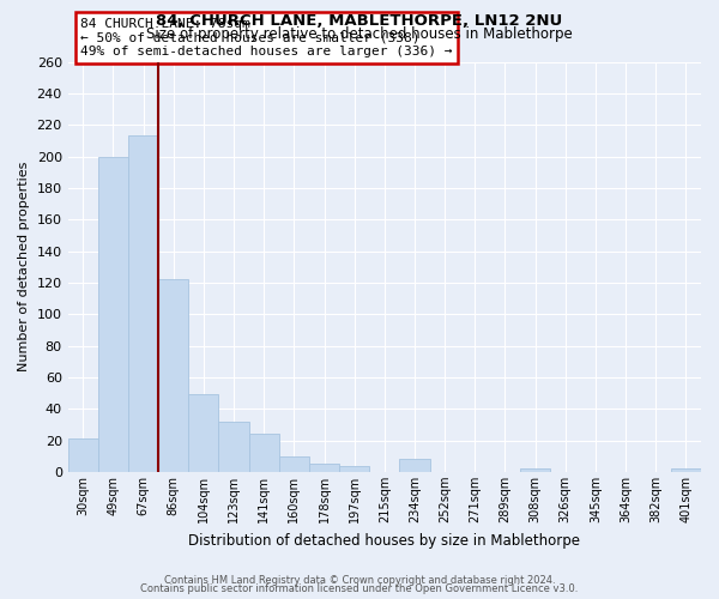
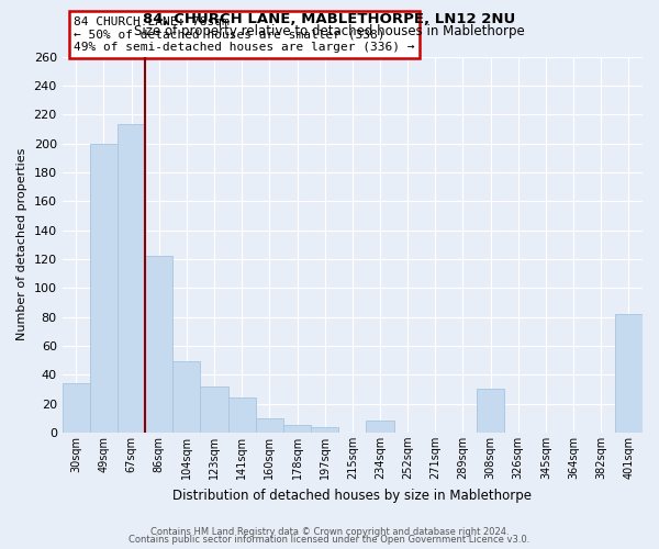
30sqm: 21 -> 34
308sqm: 2 -> 30
401sqm: 2 -> 82
